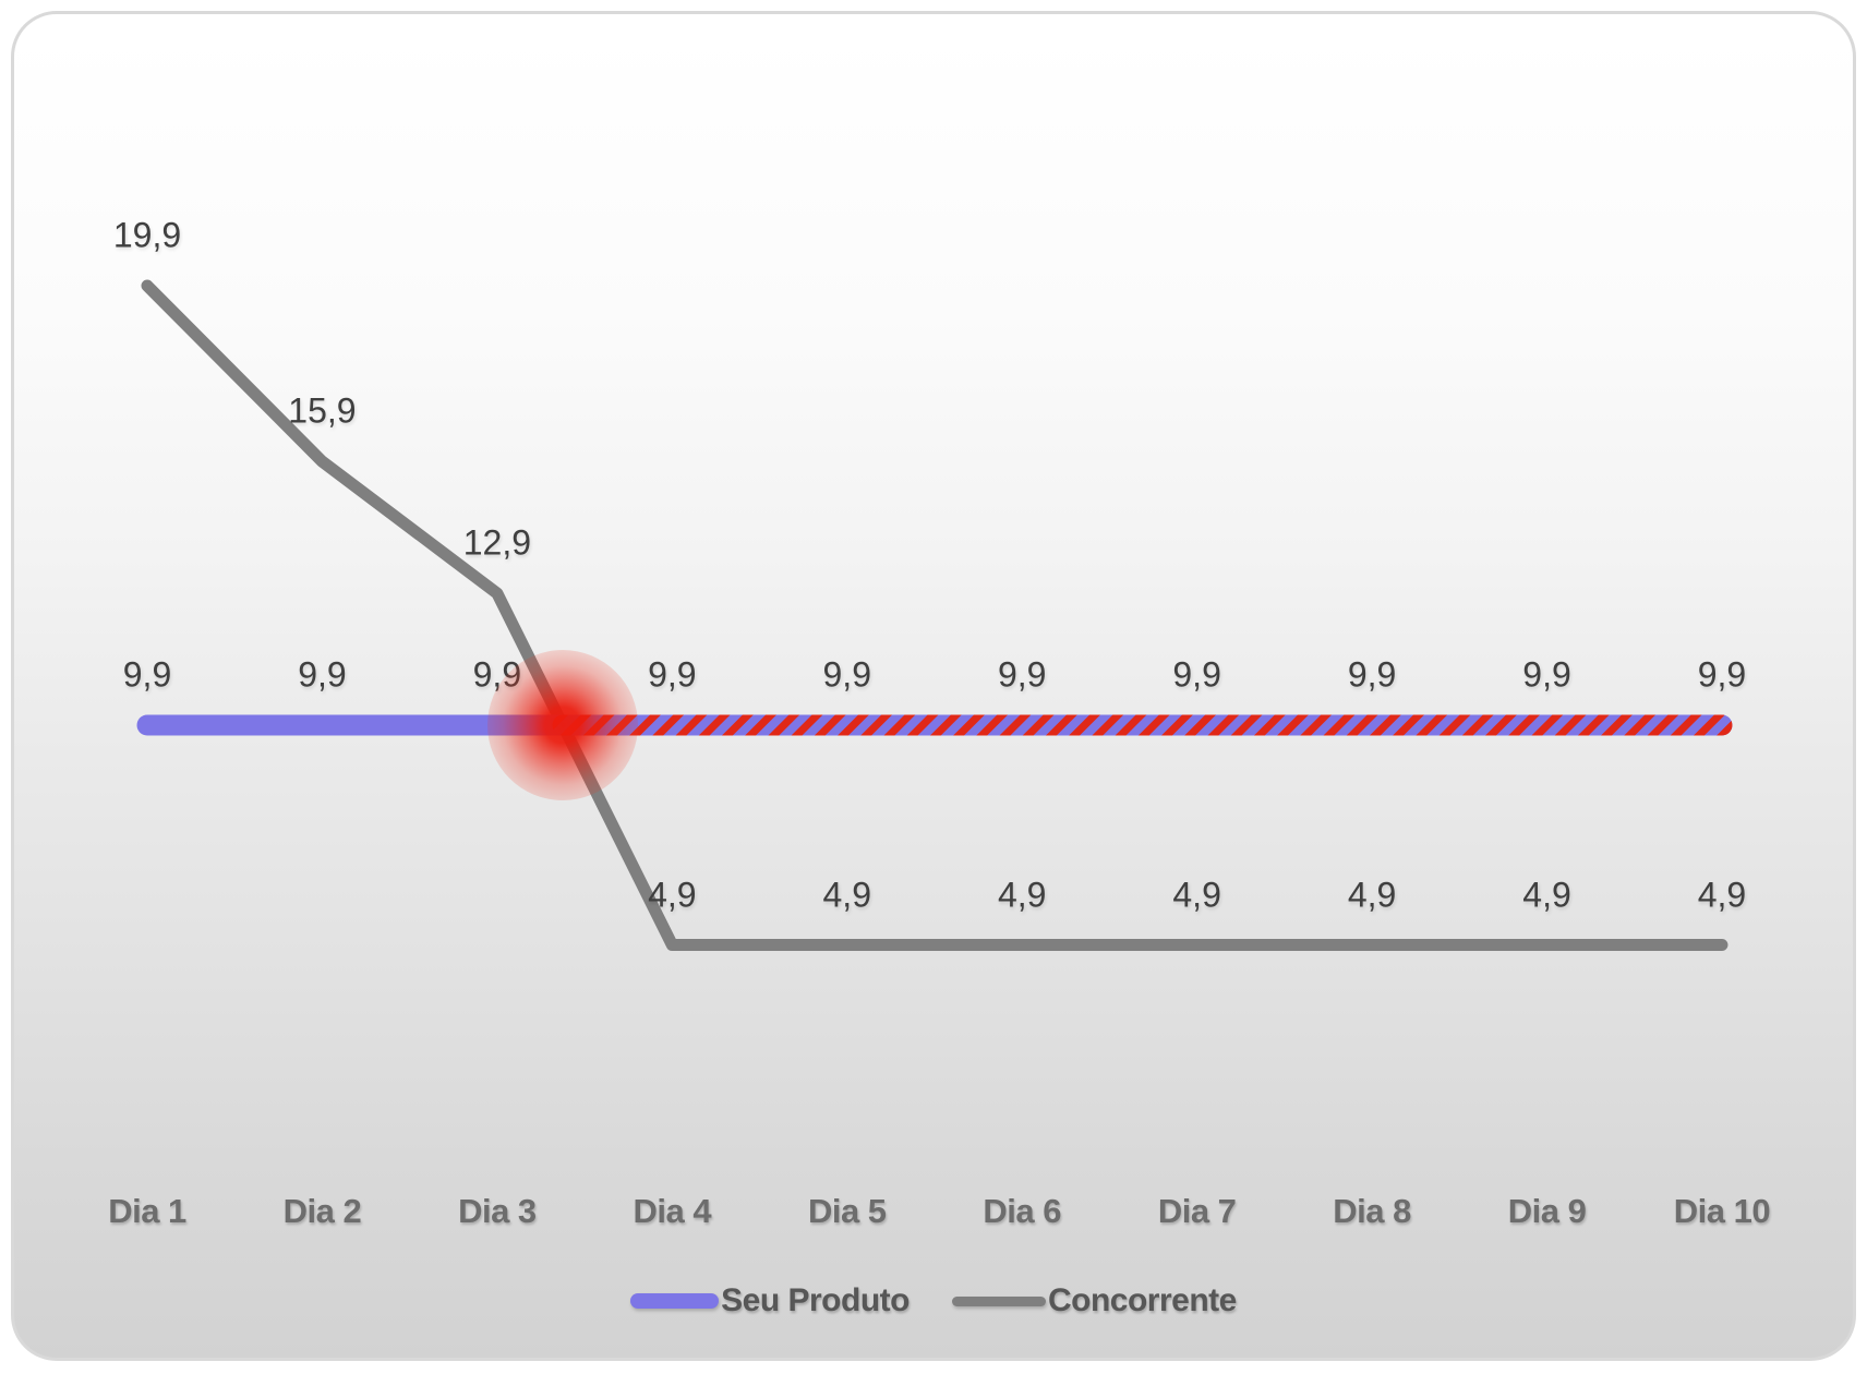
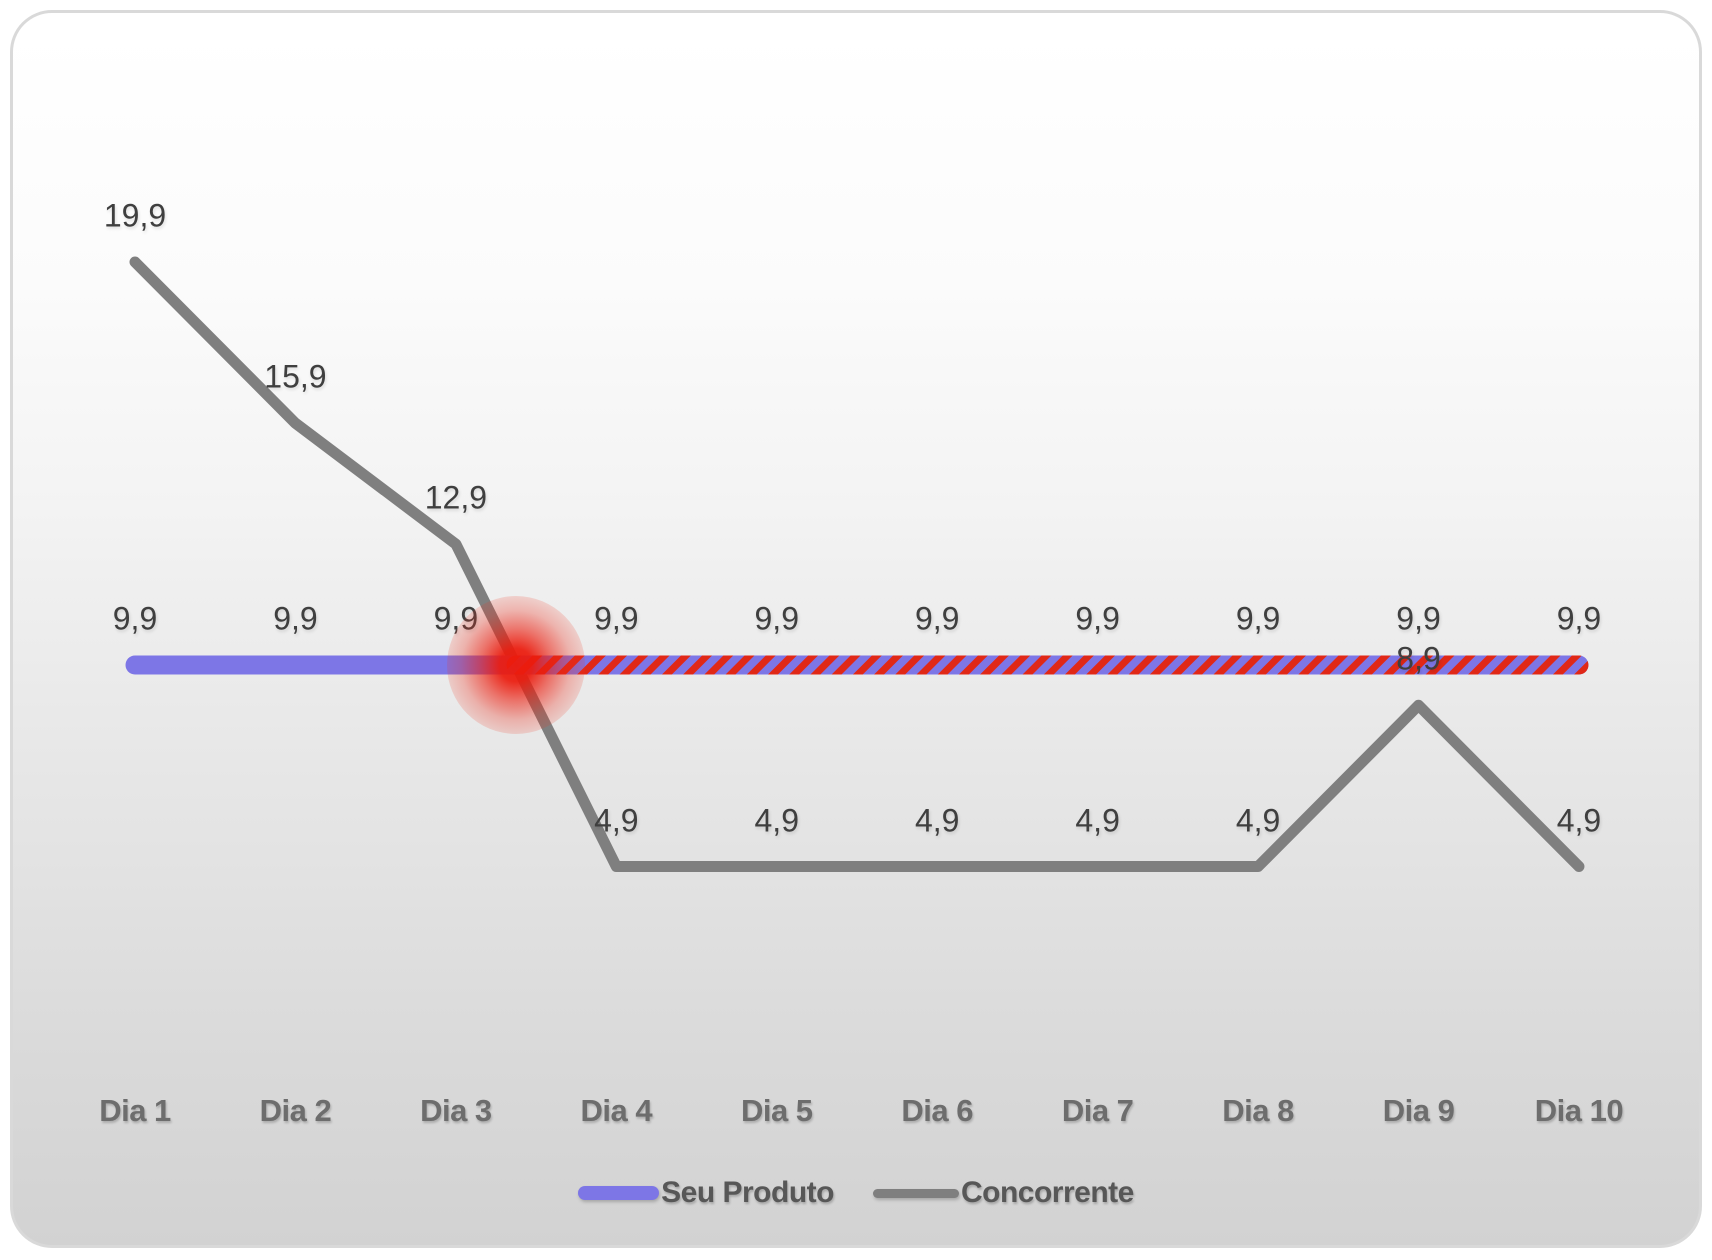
Concorrente/Dia 9: 4,9 -> 8,9
